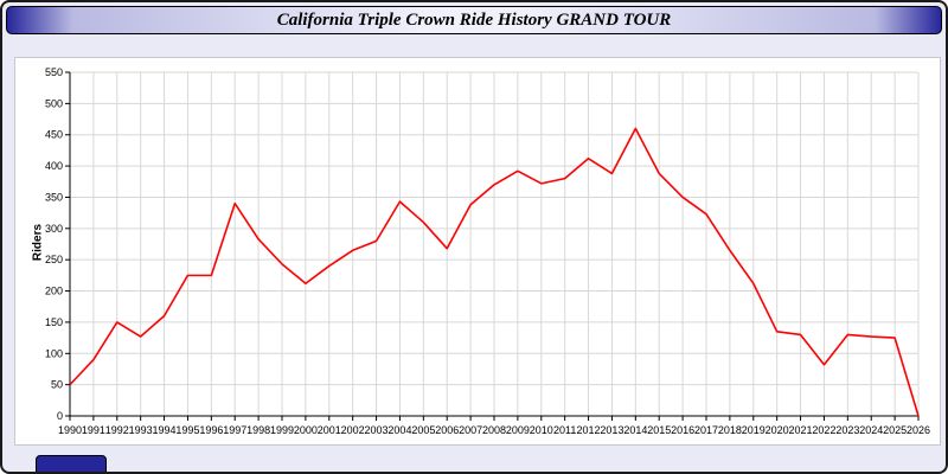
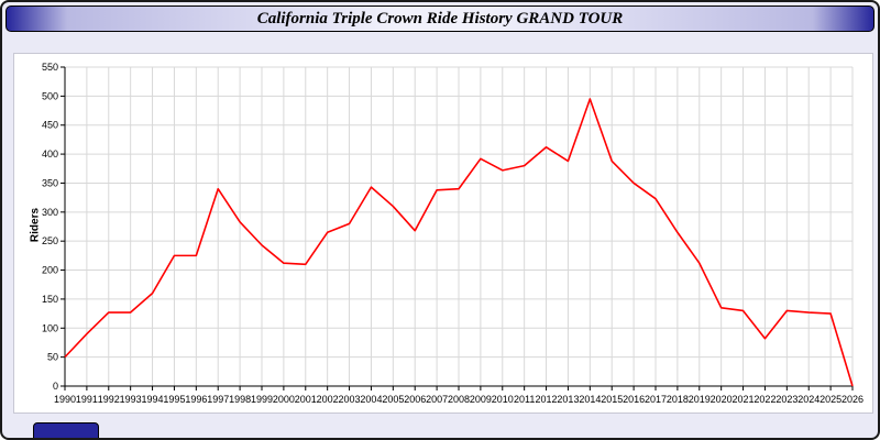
1992: 150 -> 130
2001: 240 -> 210
2008: 370 -> 340
2014: 460 -> 500
